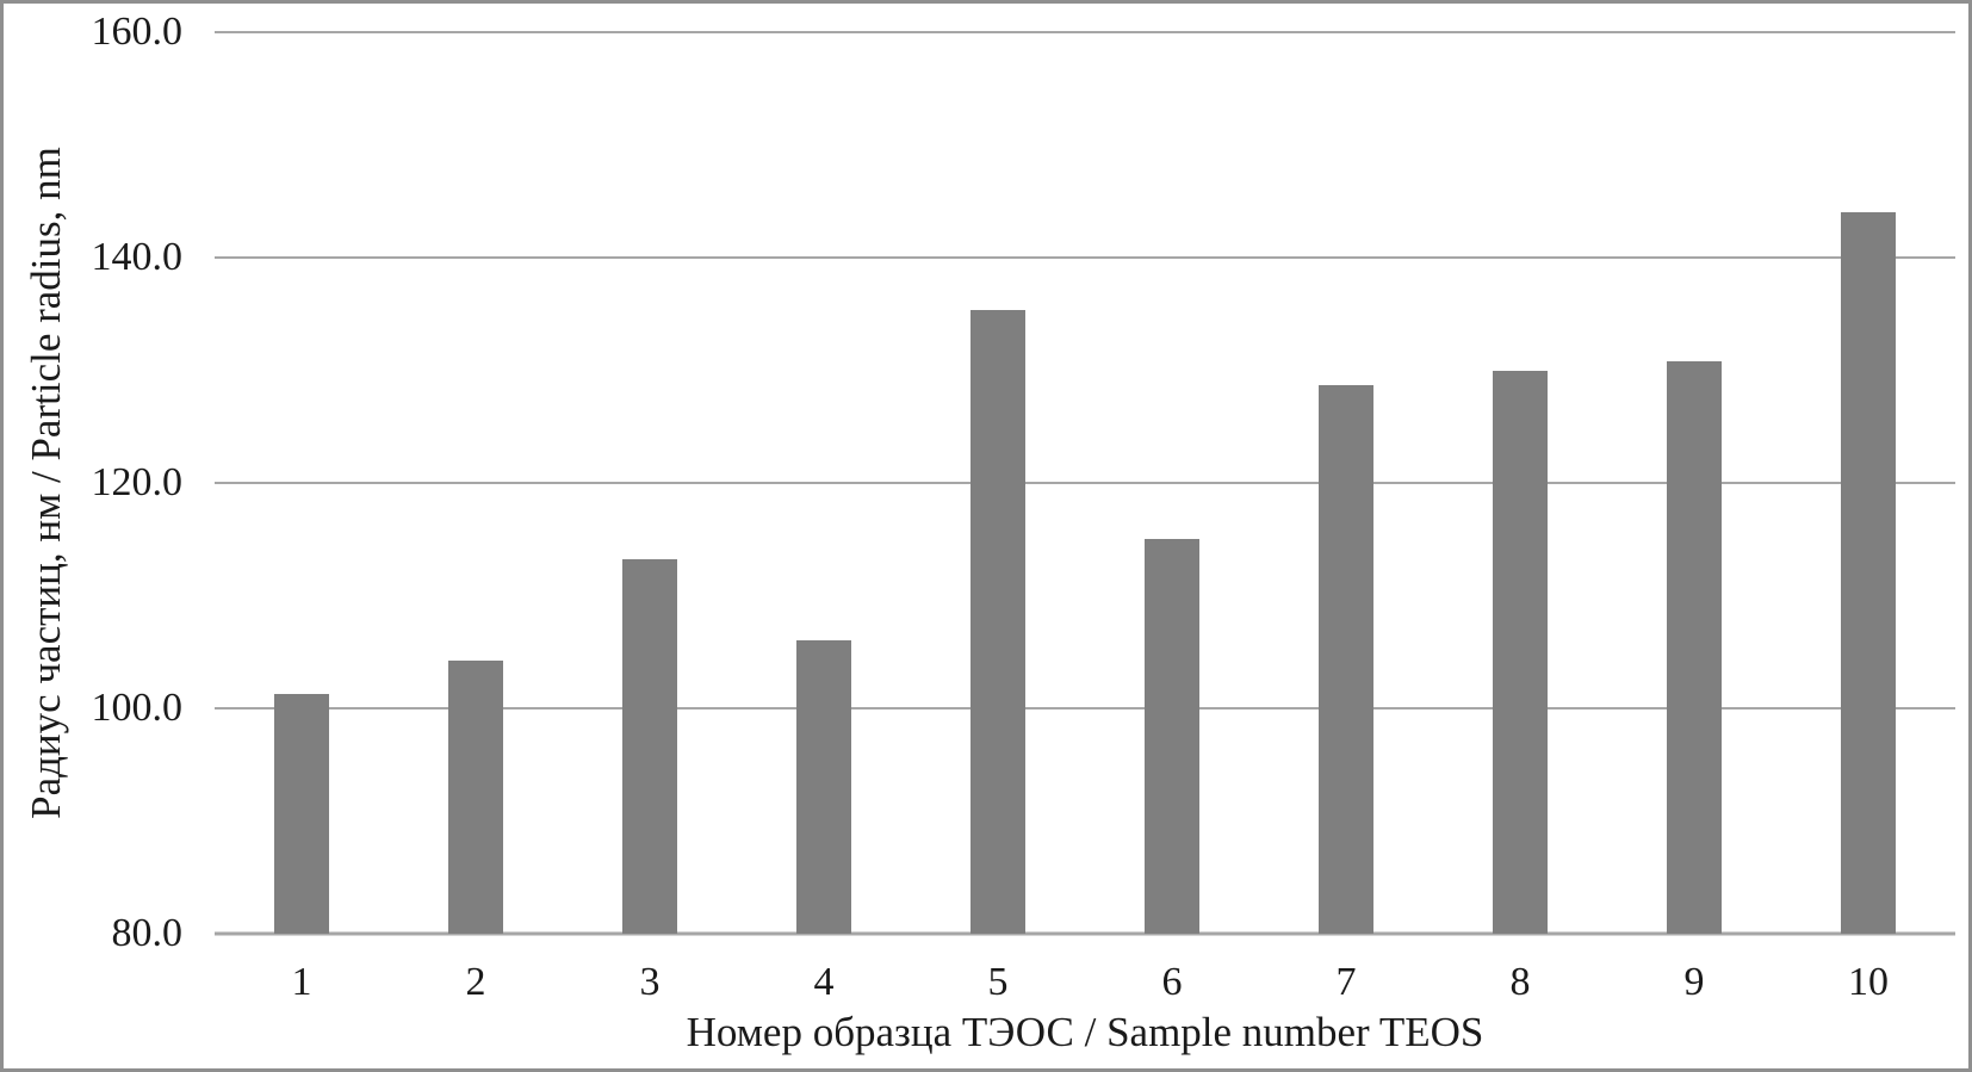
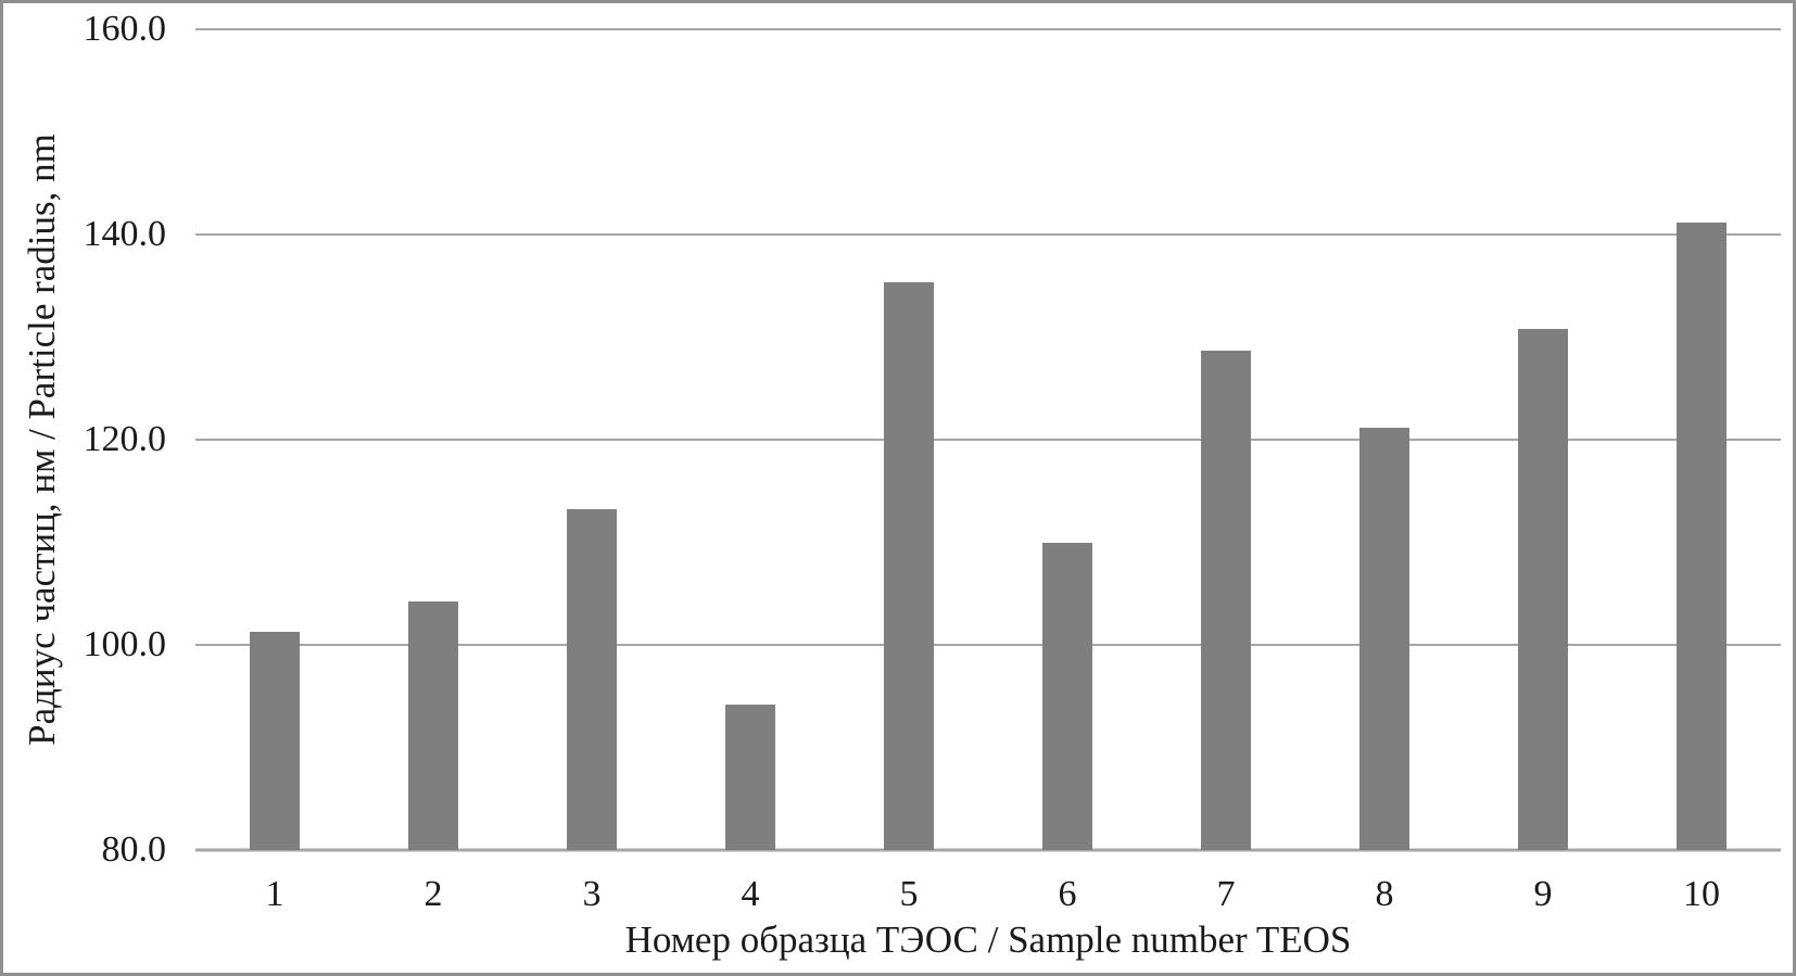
4: 106 -> 94
6: 115 -> 110
8: 130 -> 121
10: 144 -> 141
